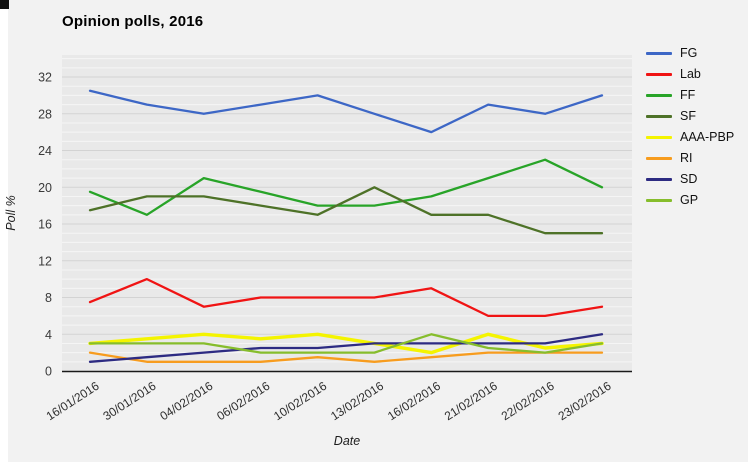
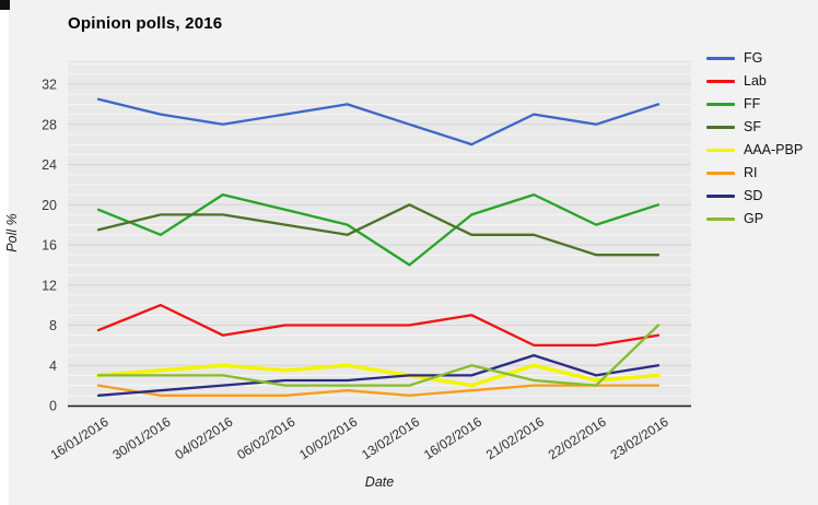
FF/13/02/2016: 18 -> 14
SD/21/02/2016: 3 -> 5
FF/22/02/2016: 23 -> 18
GP/23/02/2016: 3 -> 8
